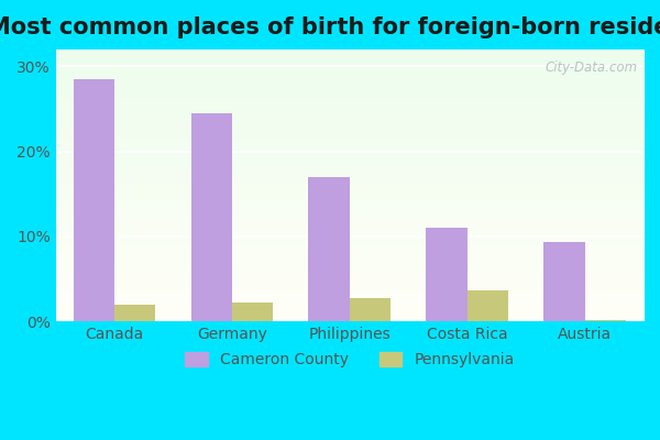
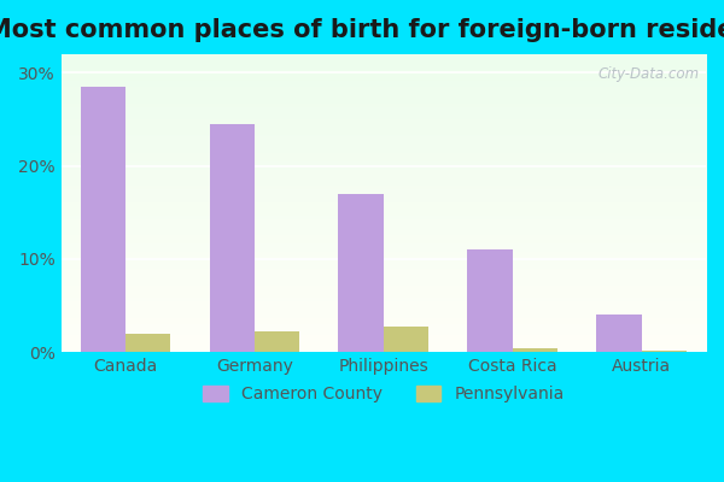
Pennsylvania/Costa Rica: 3.6% -> 0.4%
Cameron County/Austria: 9.4% -> 4.0%
